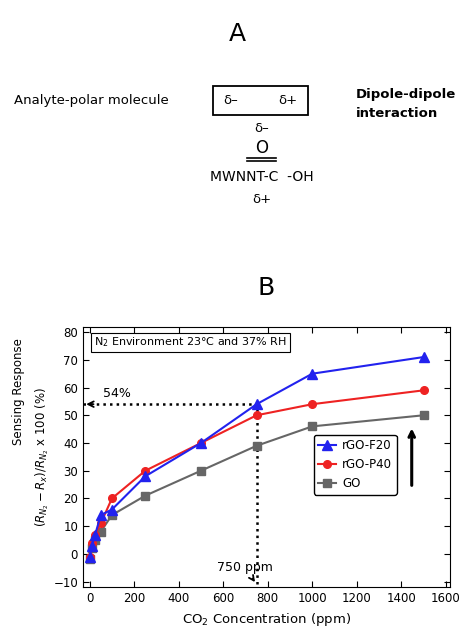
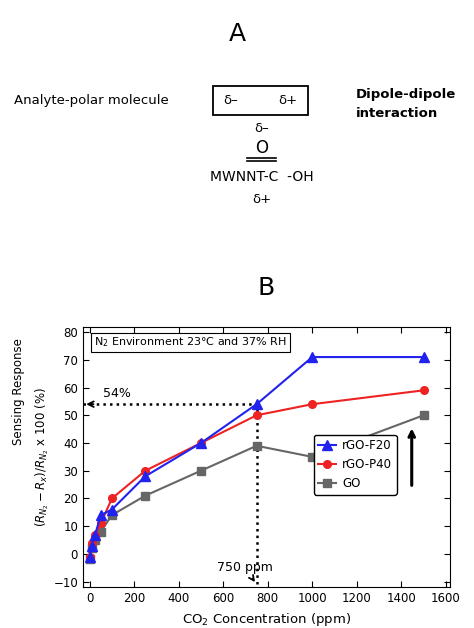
rGO-F20/1000: 65 -> 71
GO/1000: 46 -> 35
